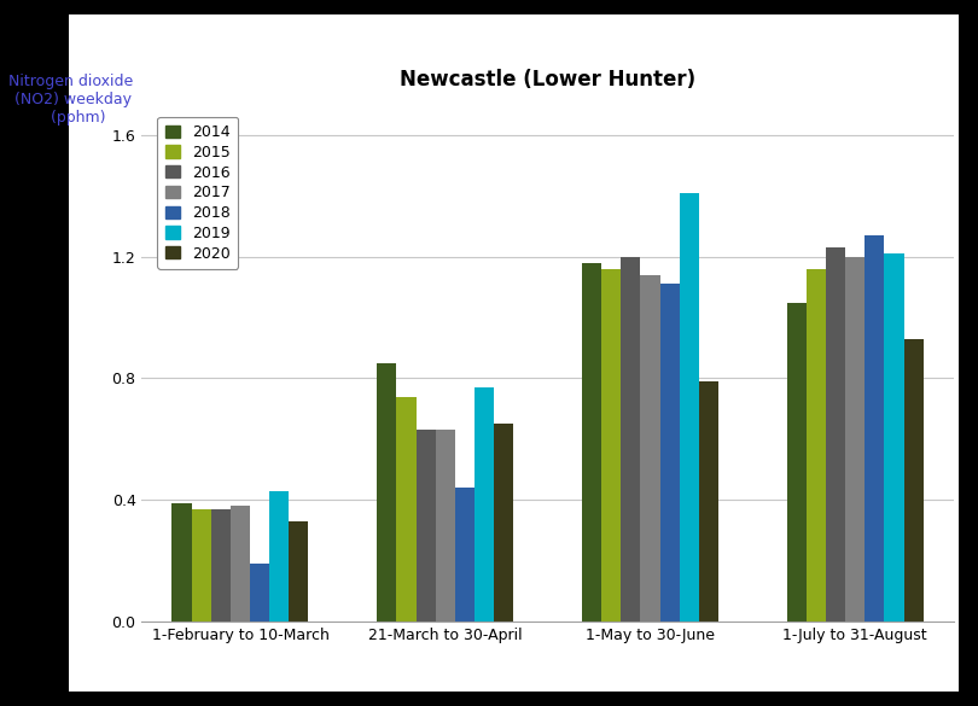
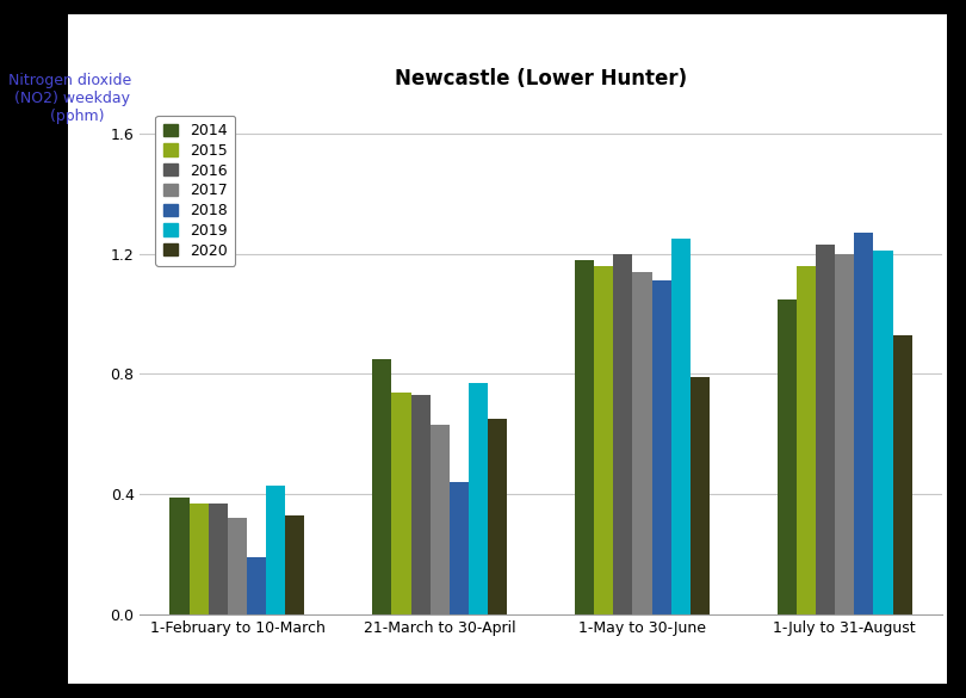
2017/1-February to 10-March: 0.38 -> 0.32
2016/21-March to 30-April: 0.63 -> 0.73
2019/1-May to 30-June: 1.41 -> 1.25
